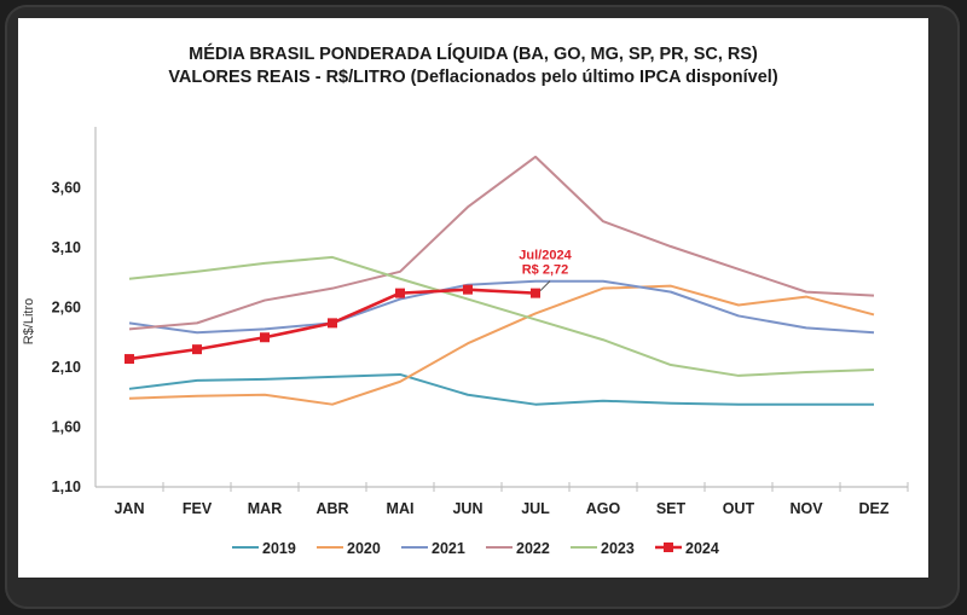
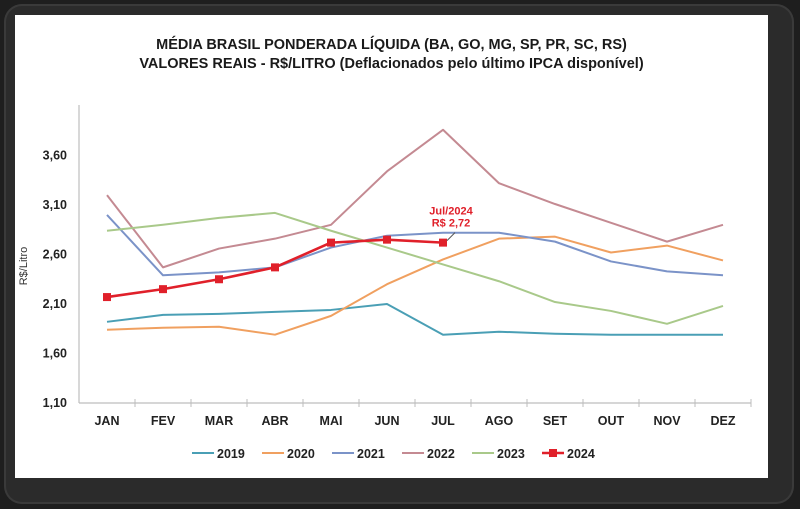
2021/JAN: 2,5 -> 3,0
2022/JAN: 2,4 -> 3,2
2019/JUN: 1,9 -> 2,1
2023/NOV: 2,1 -> 1,9
2022/DEZ: 2,7 -> 2,9
